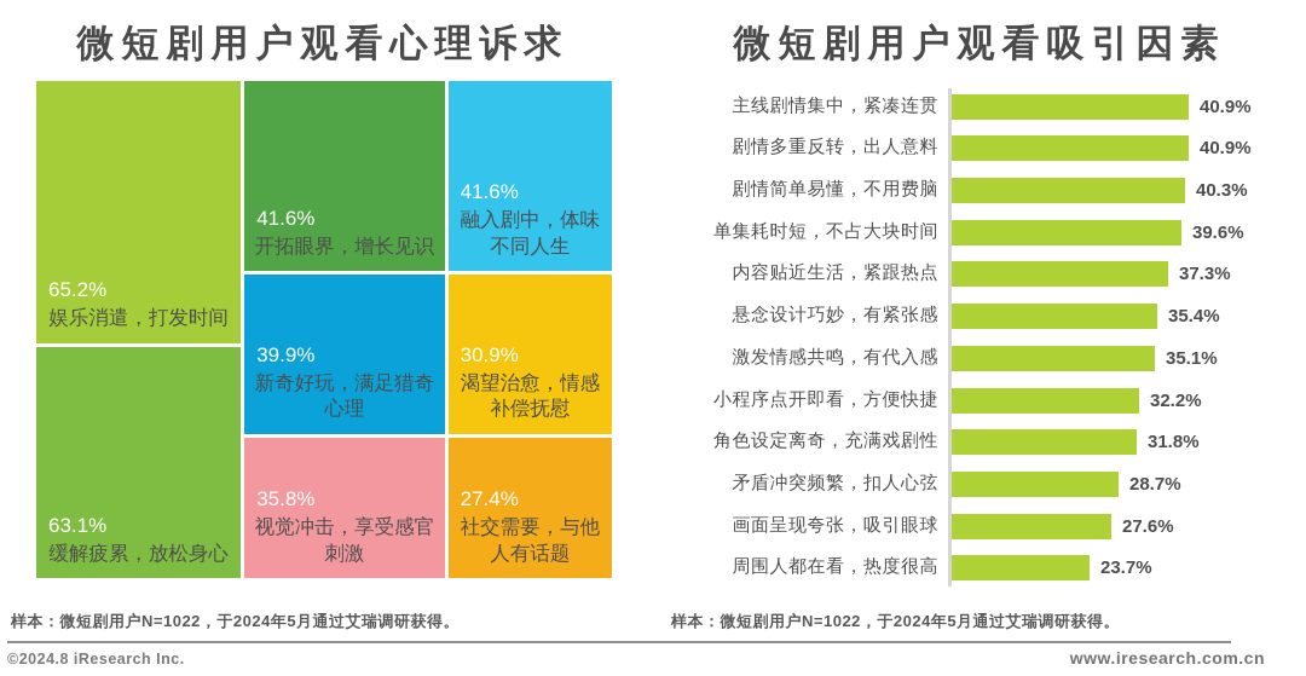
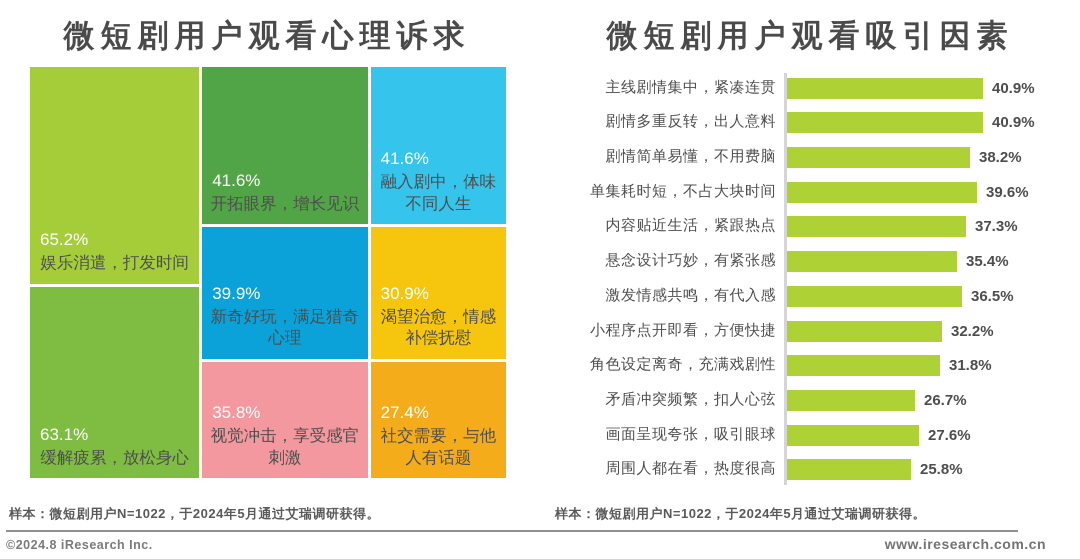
微短剧用户观看吸引因素/剧情简单易懂，不用费脑: 40.3% -> 38.2%
微短剧用户观看吸引因素/激发情感共鸣，有代入感: 35.1% -> 36.5%
微短剧用户观看吸引因素/矛盾冲突频繁，扣人心弦: 28.7% -> 26.7%
微短剧用户观看吸引因素/周围人都在看，热度很高: 23.7% -> 25.8%
